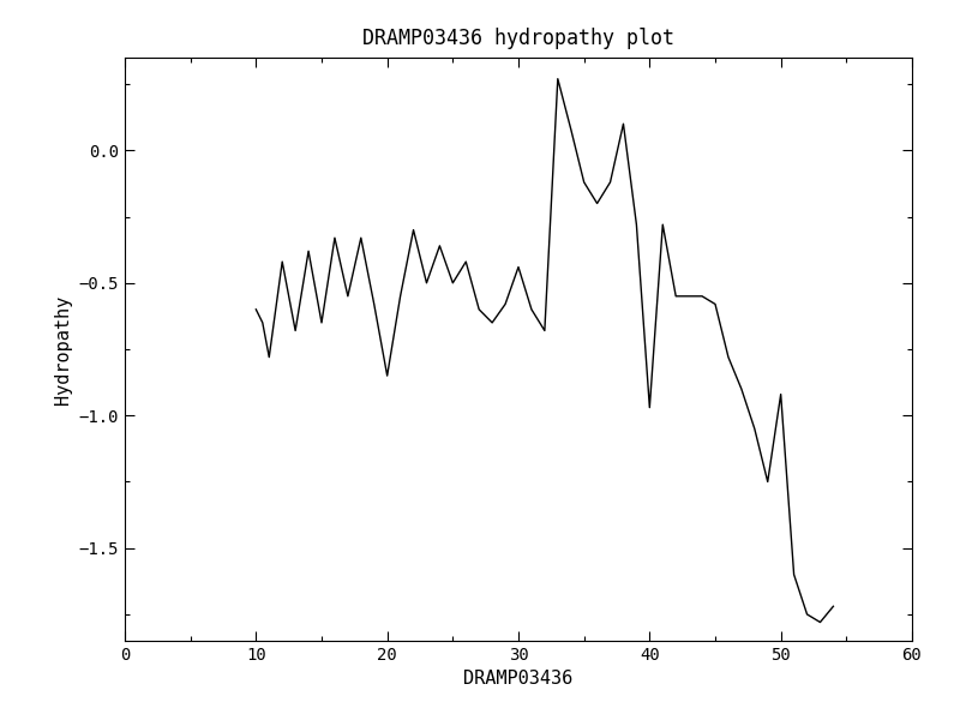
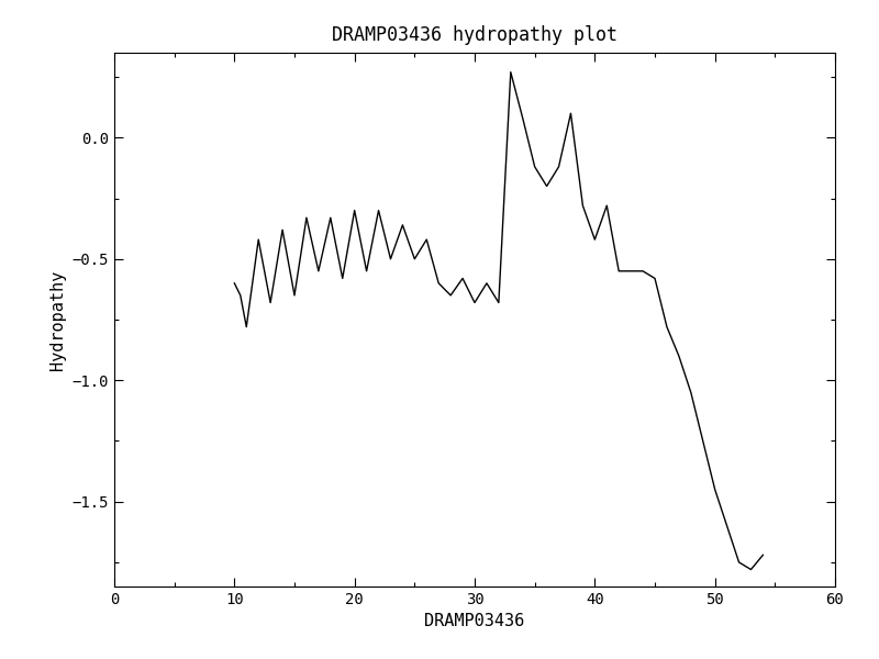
20: -0.85 -> -0.30
30: -0.44 -> -0.68
40: -0.97 -> -0.42
50: -0.92 -> -1.45
